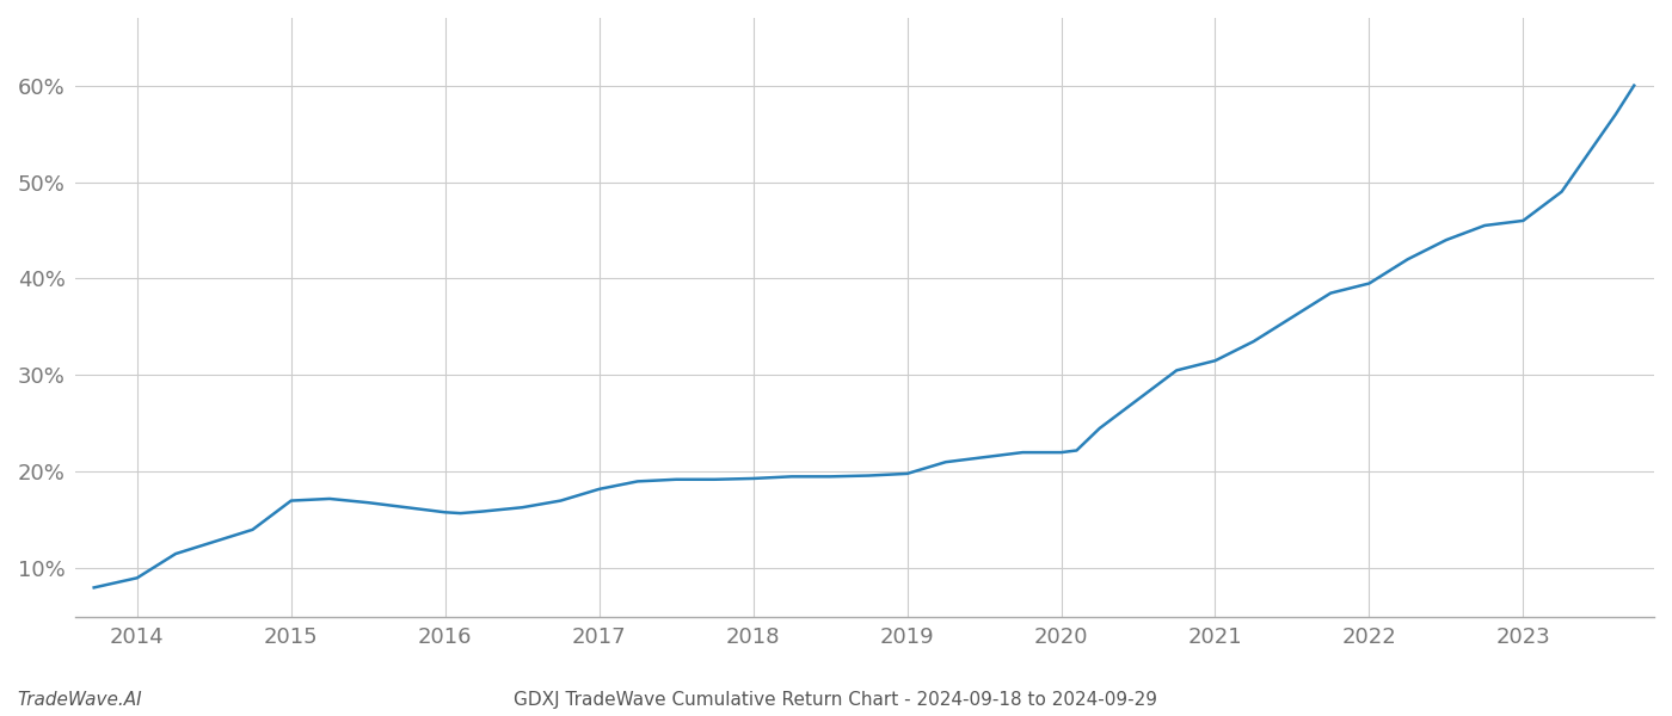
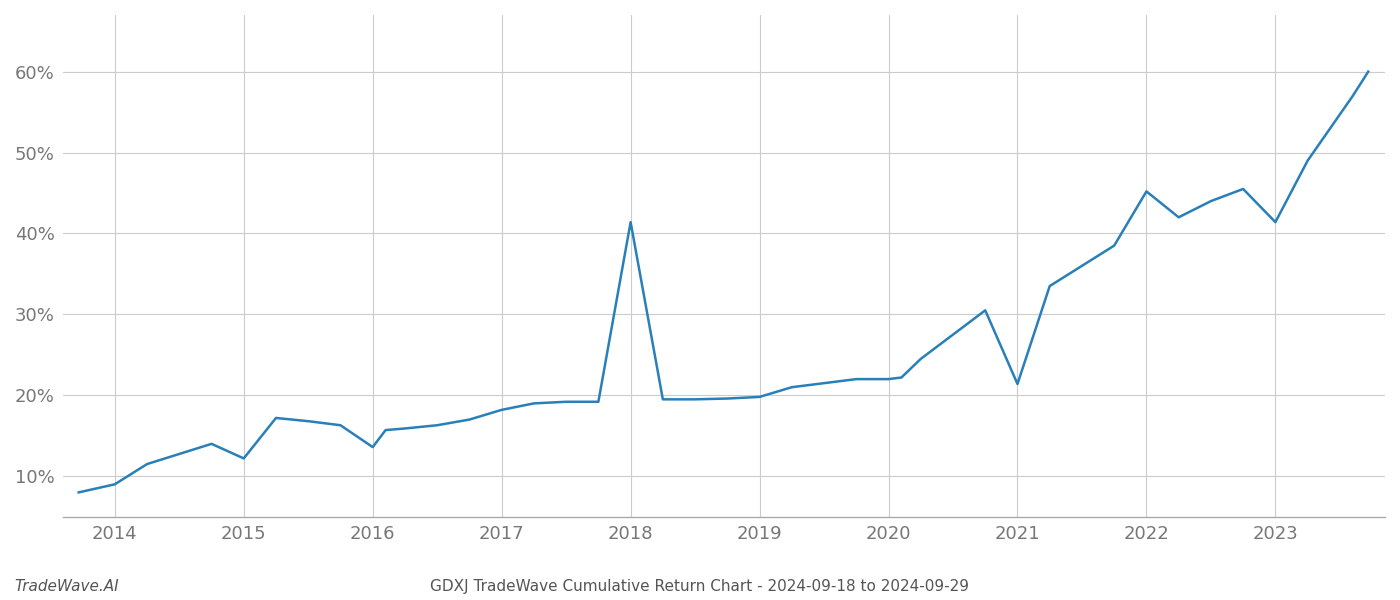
2015: 17.0% -> 12.2%
2016: 15.8% -> 13.6%
2018: 19.3% -> 41.4%
2021: 31.5% -> 21.4%
2022: 39.5% -> 45.2%
2023: 46.0% -> 41.4%
